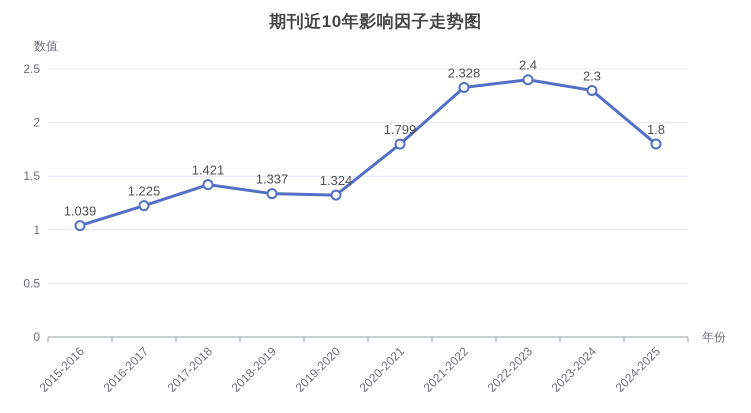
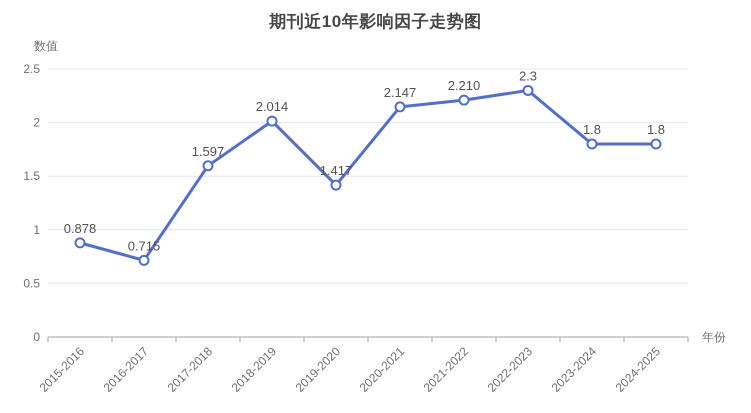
2015-2016: 1.039 -> 0.878
2016-2017: 1.225 -> 0.715
2017-2018: 1.421 -> 1.597
2018-2019: 1.337 -> 2.014
2019-2020: 1.324 -> 1.417
2020-2021: 1.799 -> 2.147
2021-2022: 2.328 -> 2.210
2022-2023: 2.4 -> 2.3
2023-2024: 2.3 -> 1.8
